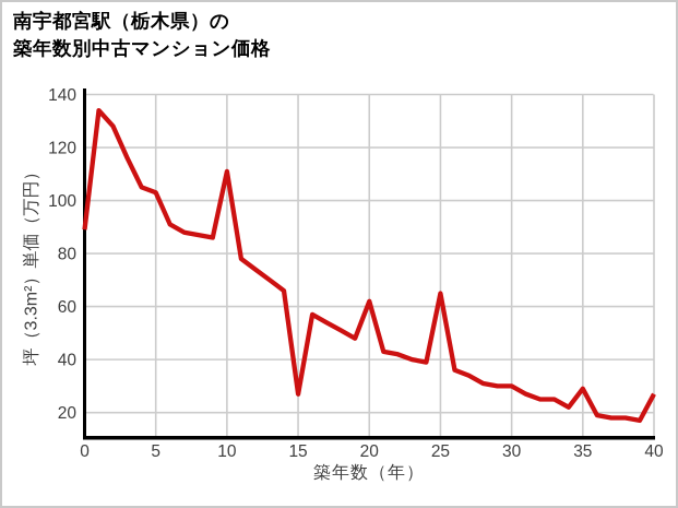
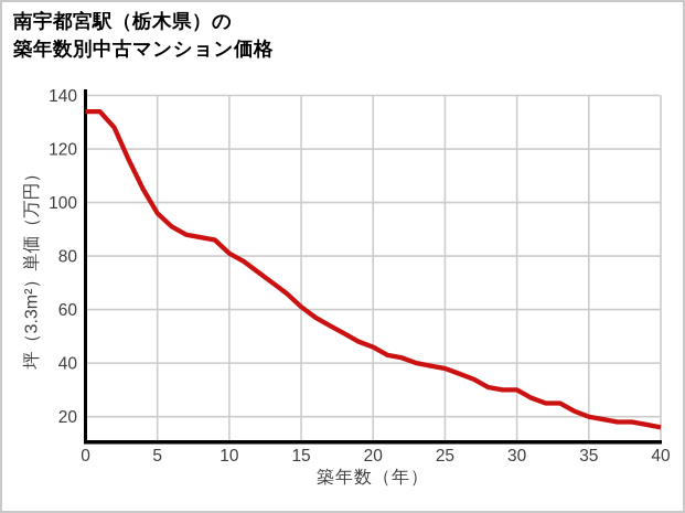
0: 89 -> 134
5: 103 -> 96
10: 111 -> 81
15: 27 -> 61
20: 62 -> 46
25: 65 -> 38
35: 29 -> 20
40: 27 -> 16
